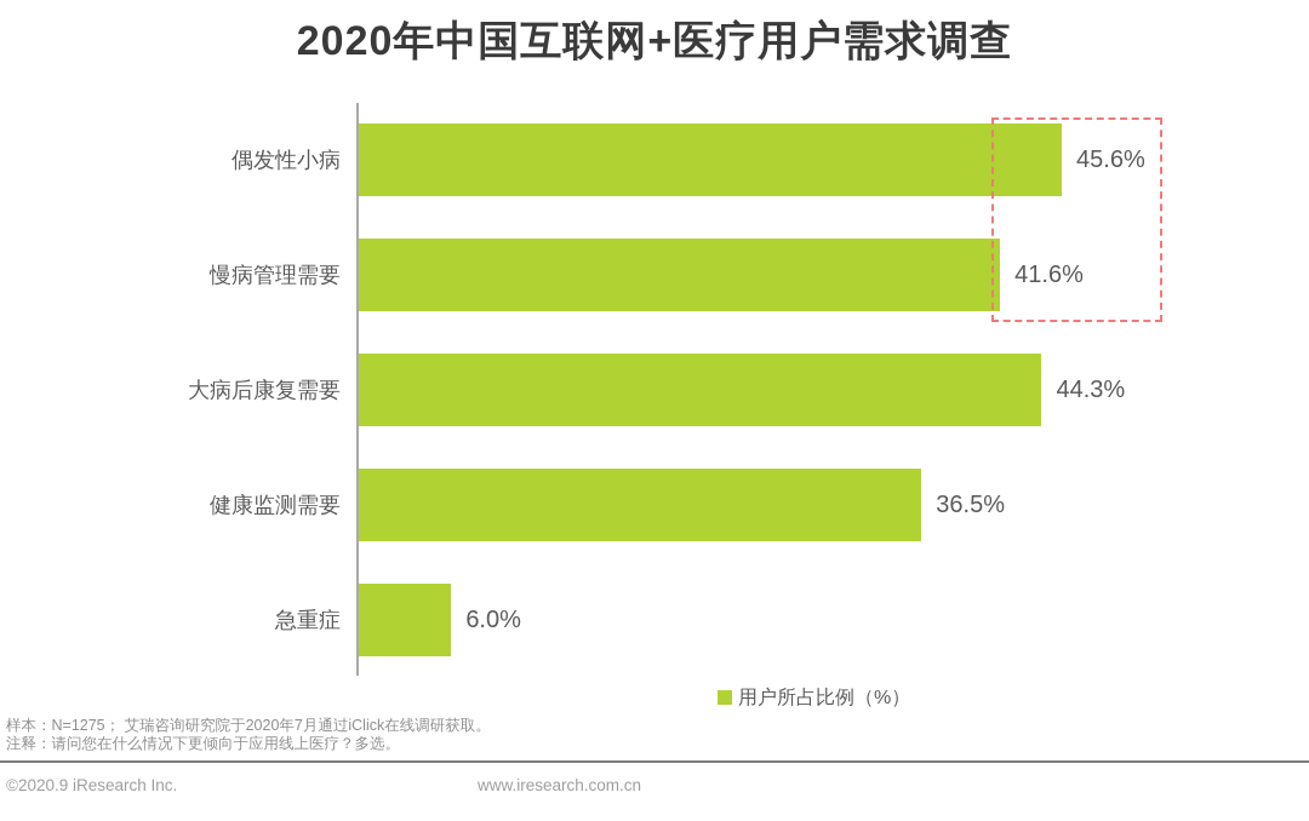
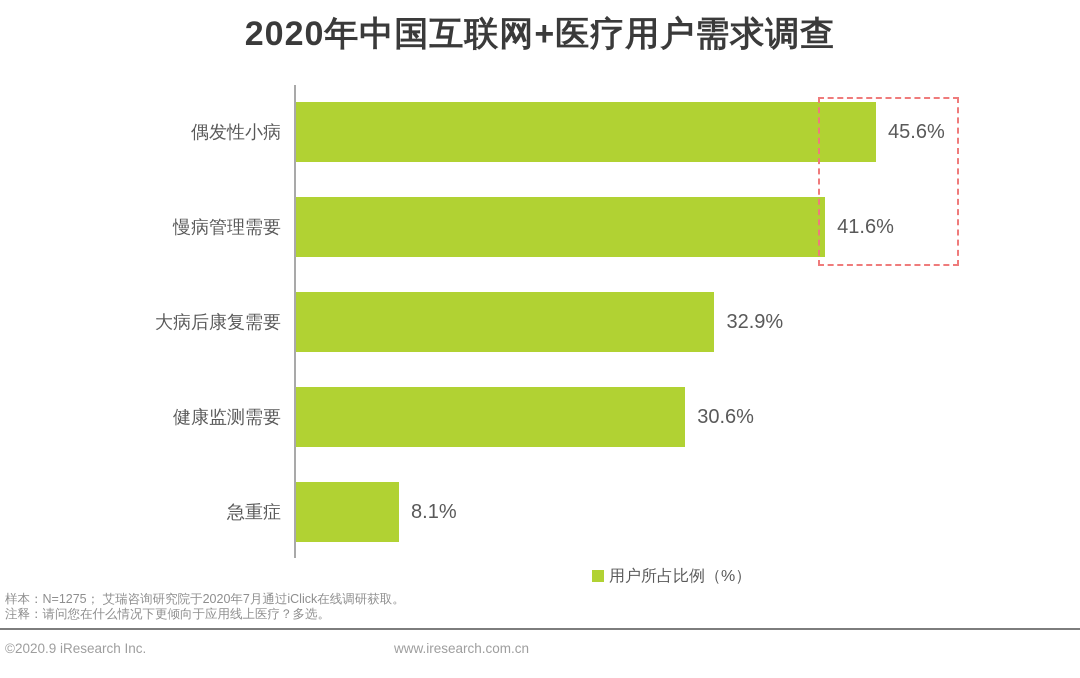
大病后康复需要: 44.3% -> 32.9%
健康监测需要: 36.5% -> 30.6%
急重症: 6.0% -> 8.1%
